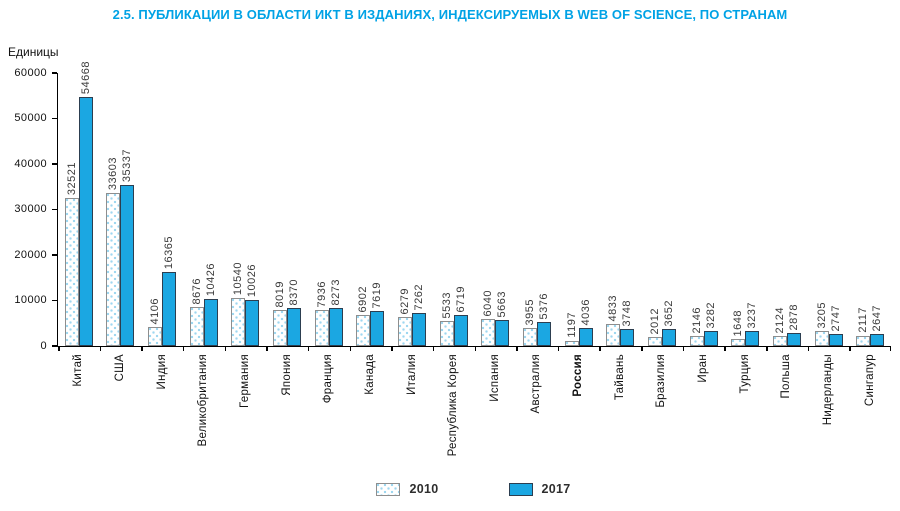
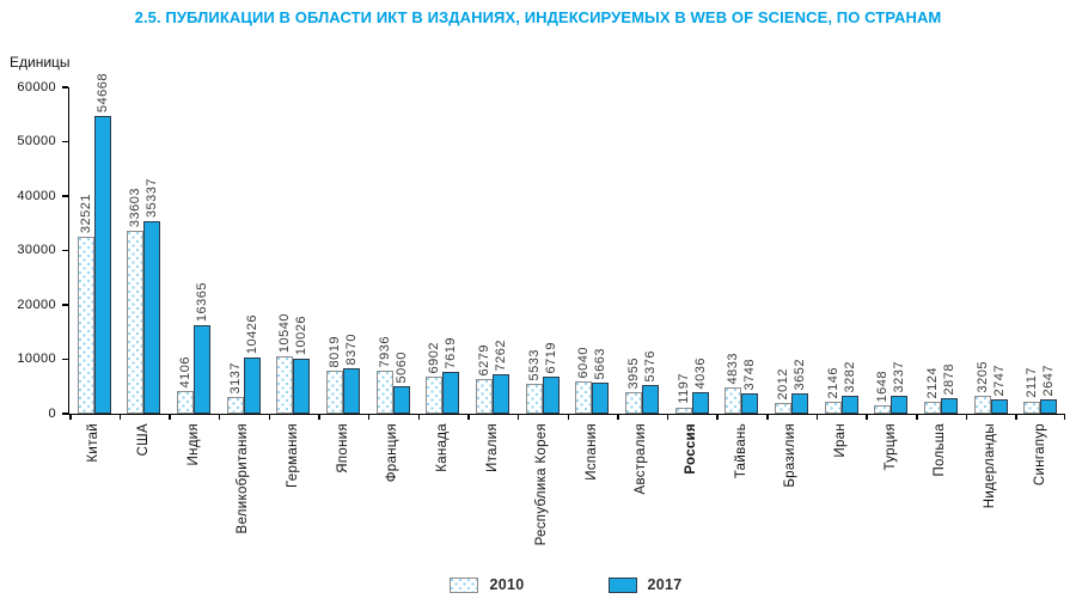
2010/Великобритания: 8676 -> 3137
2017/Франция: 8273 -> 5060
